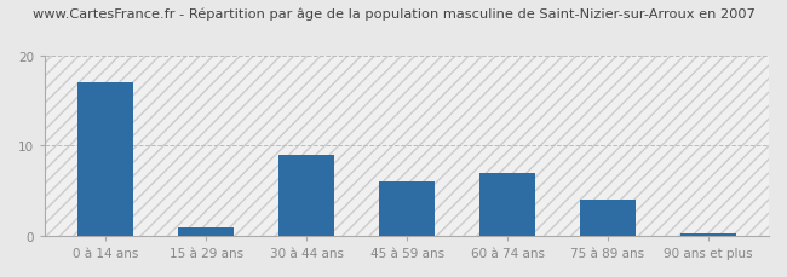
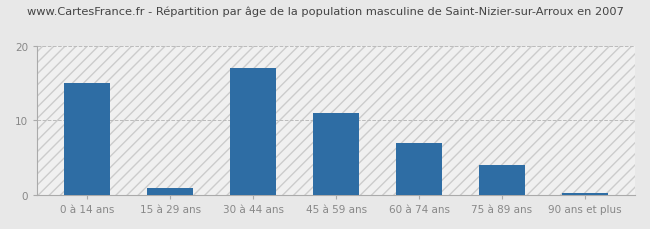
0 à 14 ans: 17.0 -> 15.0
30 à 44 ans: 9.0 -> 17.0
45 à 59 ans: 6.0 -> 11.0
